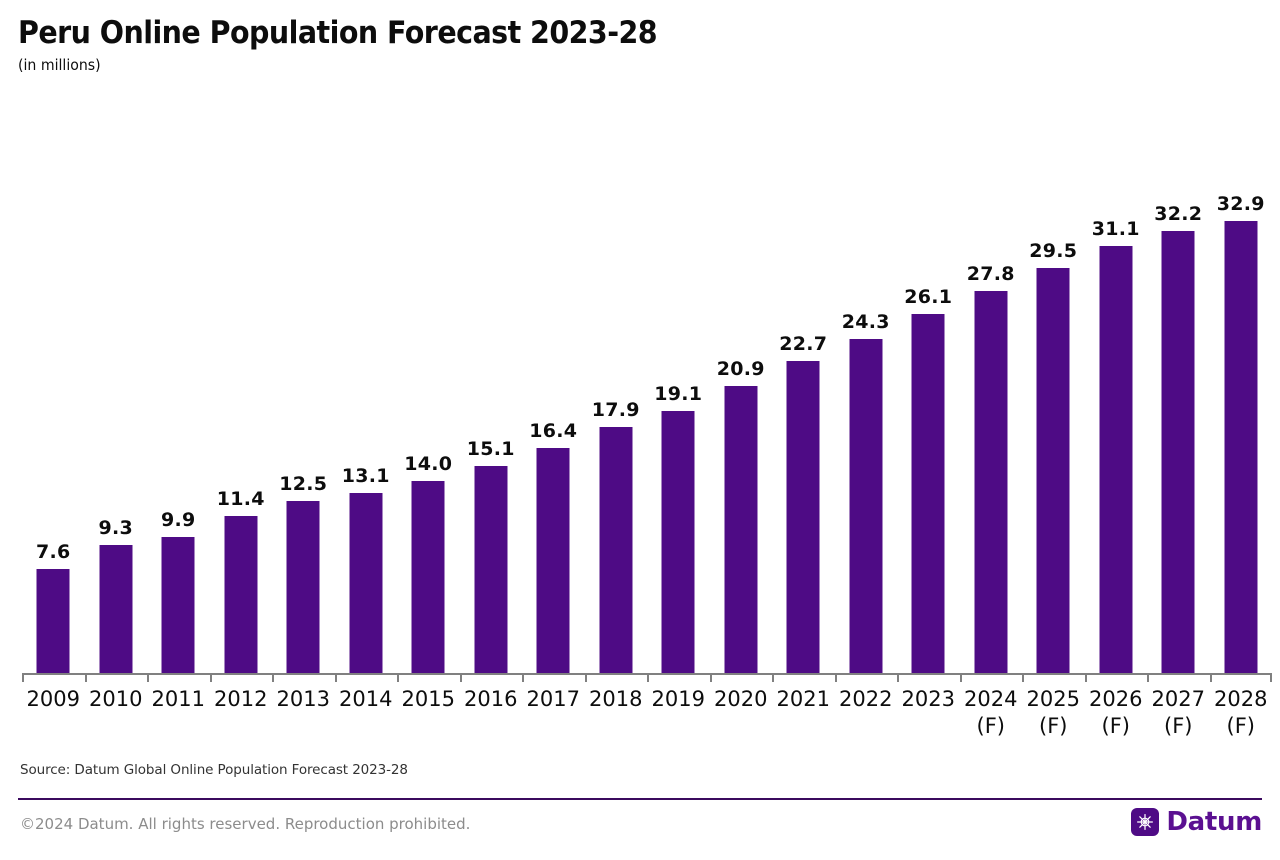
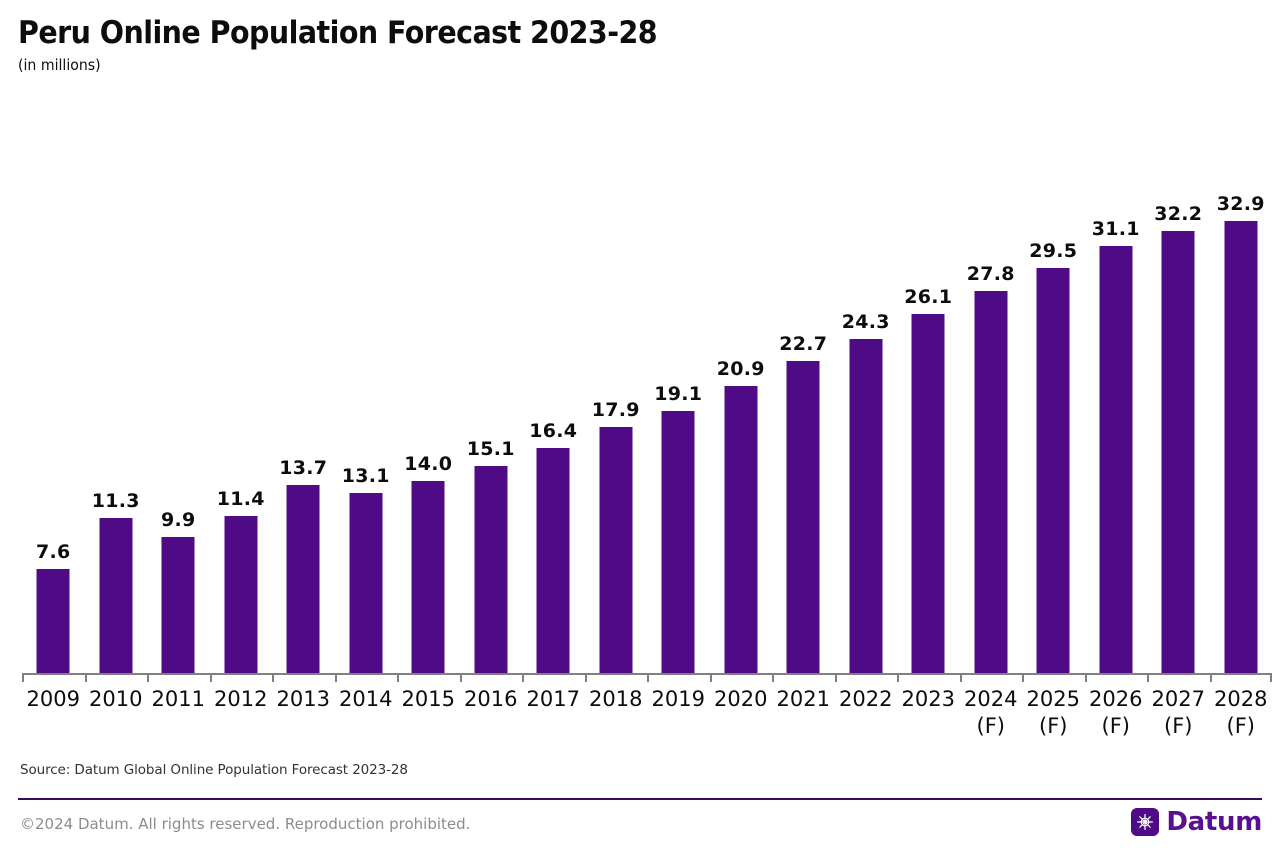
2010: 9.3 -> 11.3
2013: 12.5 -> 13.7
